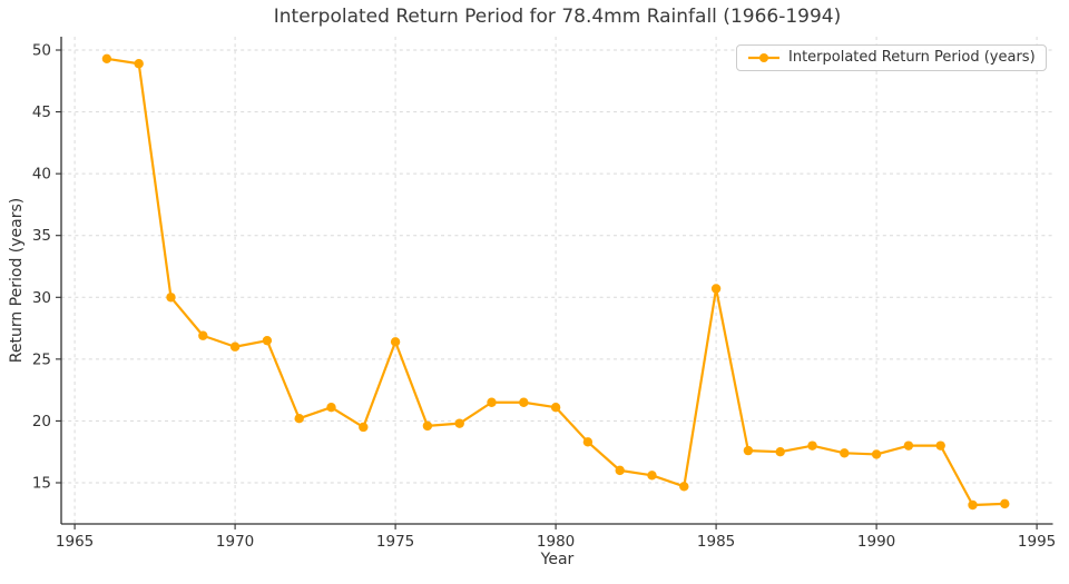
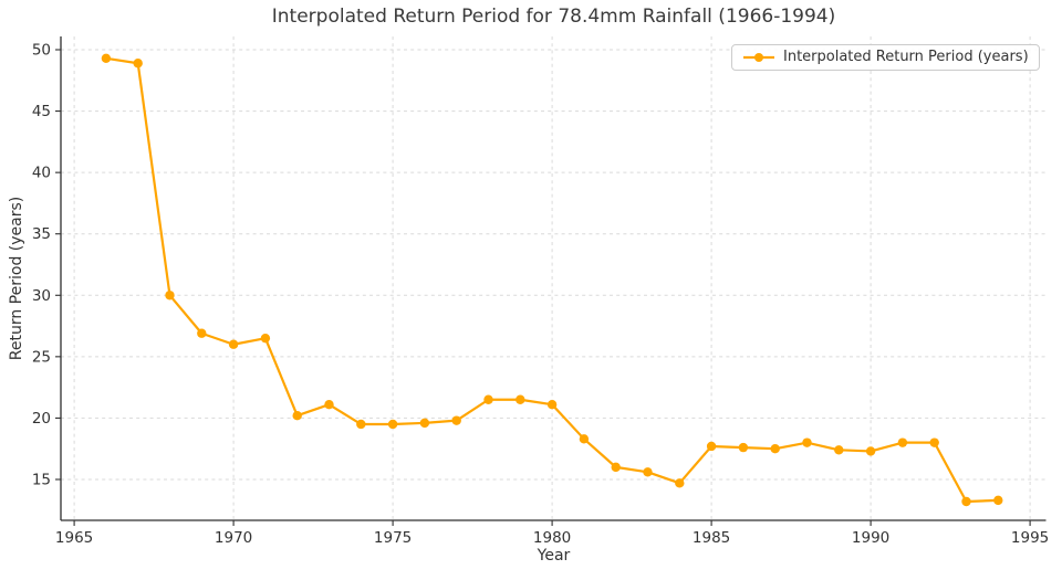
1975: 26.4 -> 19.5
1985: 30.7 -> 17.7
